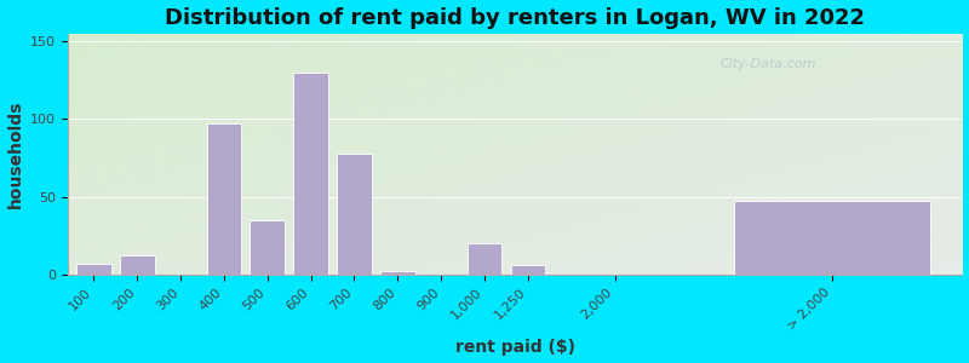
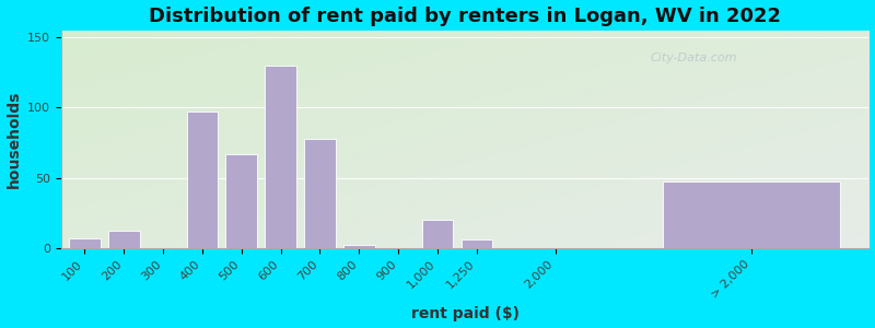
500: 35 -> 67
